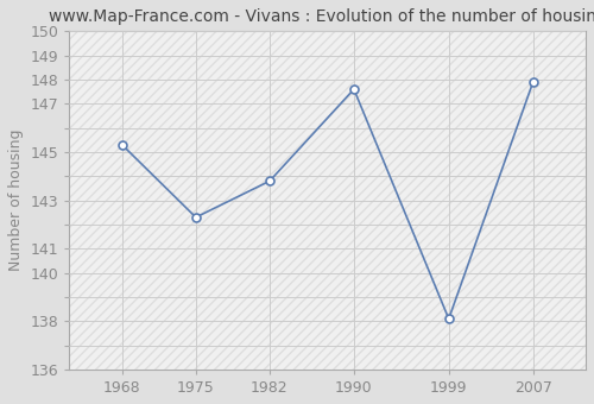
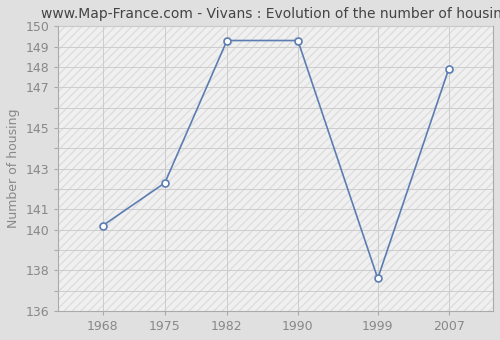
1968: 145.3 -> 140.2
1982: 143.8 -> 149.3
1990: 147.6 -> 149.3
1999: 138.1 -> 137.6
